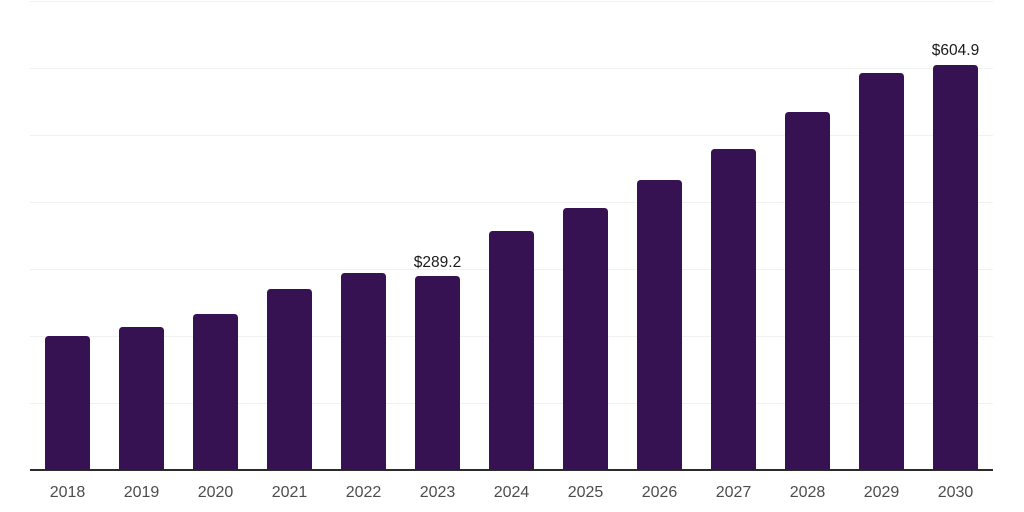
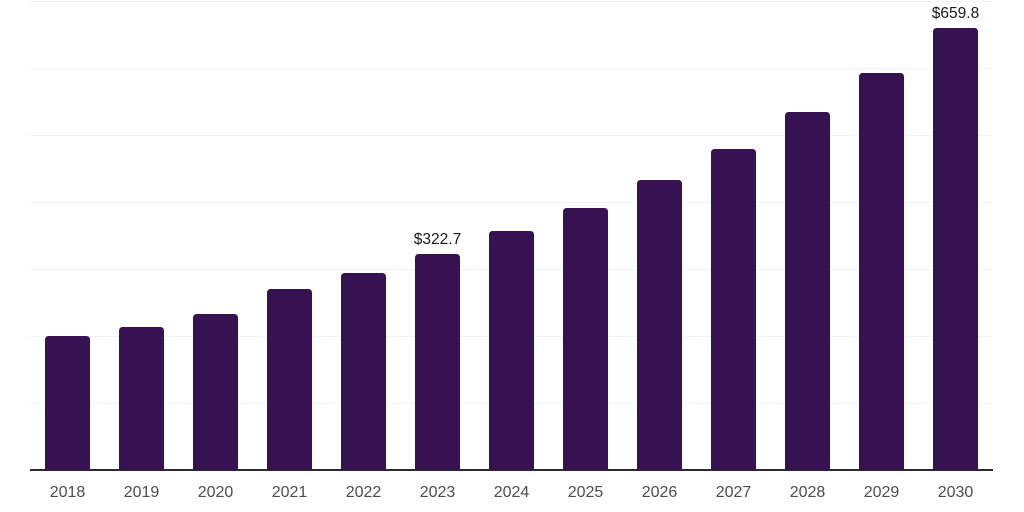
2023: $289.2 -> $322.7
2030: $604.9 -> $659.8
